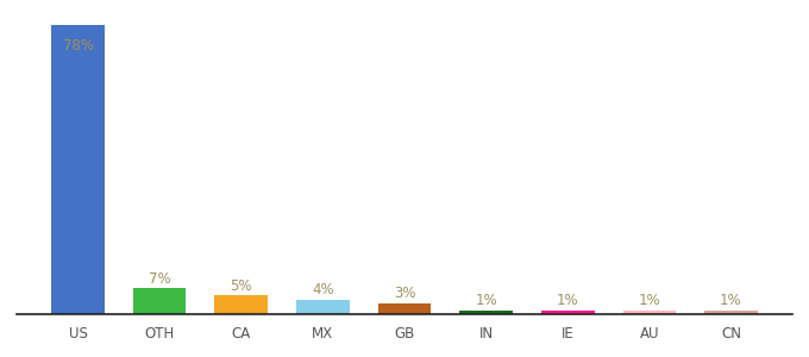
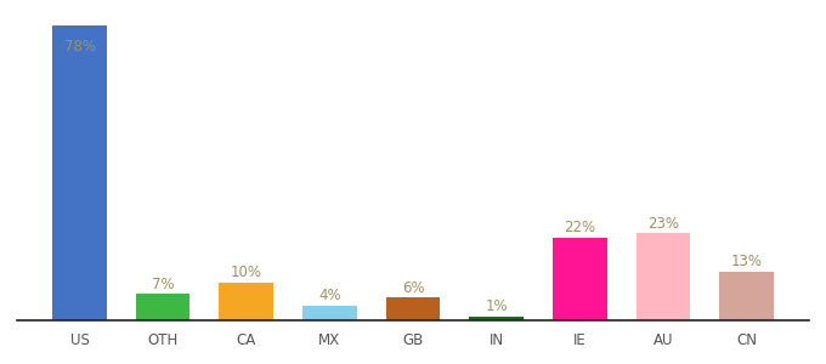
CA: 5% -> 10%
GB: 3% -> 6%
IE: 1% -> 22%
AU: 1% -> 23%
CN: 1% -> 13%
